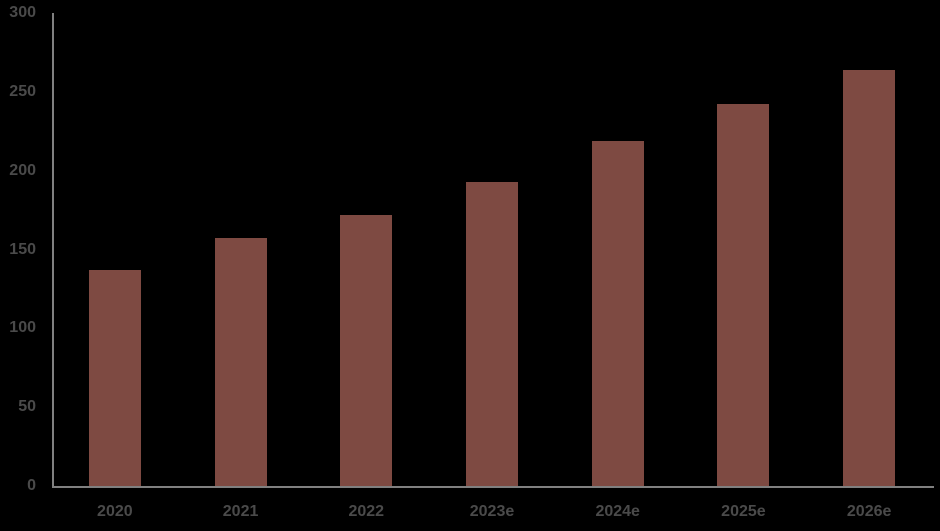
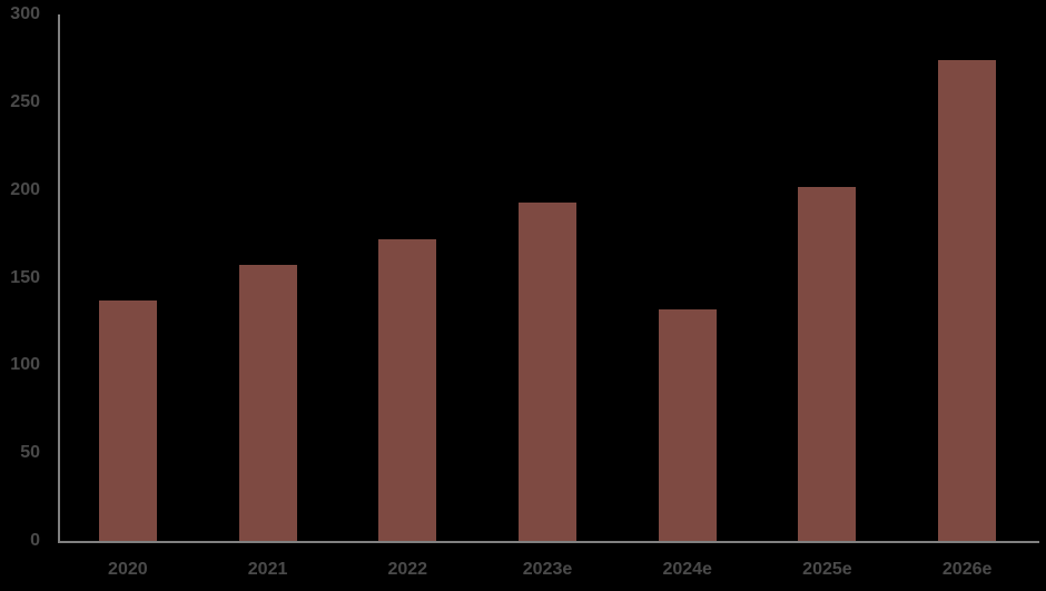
2024e: 219 -> 132
2025e: 242 -> 202
2026e: 264 -> 274
